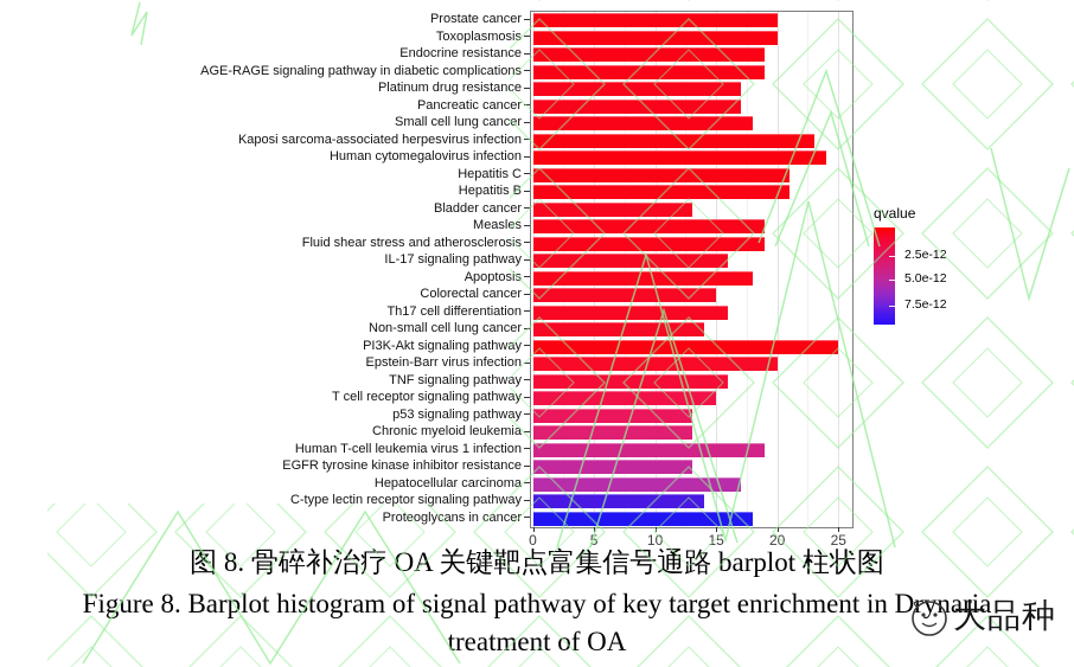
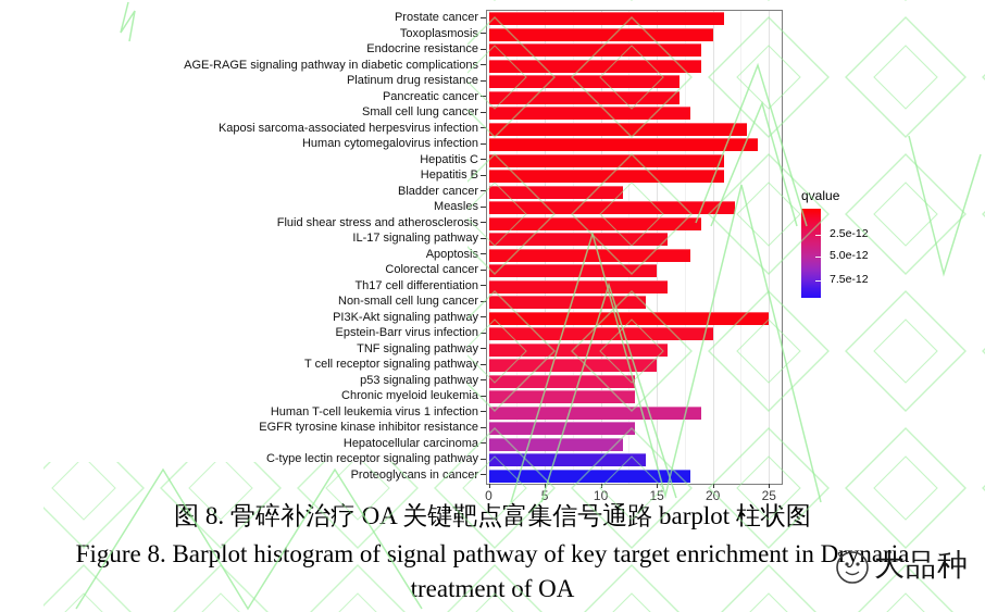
Prostate cancer: 20 -> 21
Bladder cancer: 13 -> 12
Measles: 19 -> 22
Hepatocellular carcinoma: 17 -> 12
